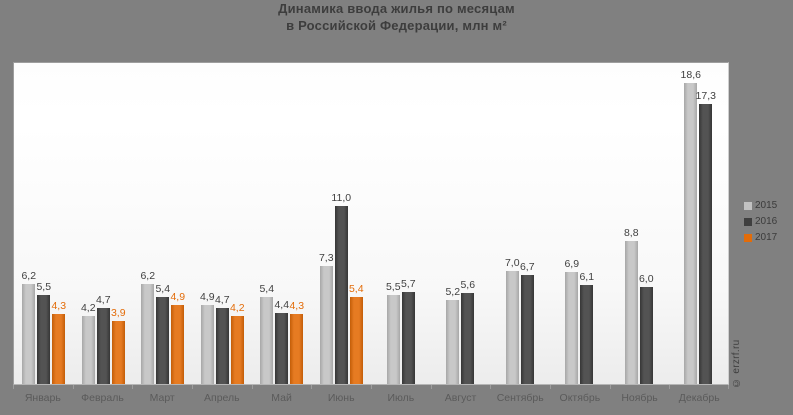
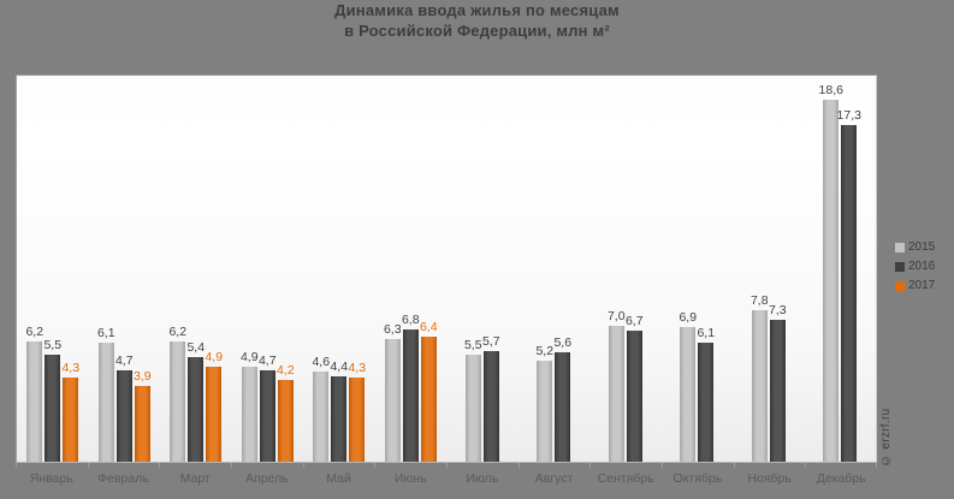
2015/Февраль: 4,2 -> 6,1
2015/Май: 5,4 -> 4,6
2015/Июнь: 7,3 -> 6,3
2016/Июнь: 11,0 -> 6,8
2017/Июнь: 5,4 -> 6,4
2015/Ноябрь: 8,8 -> 7,8
2016/Ноябрь: 6,0 -> 7,3
